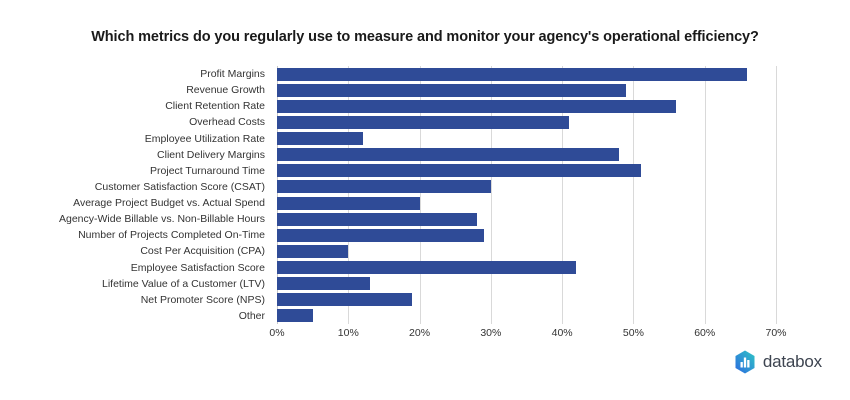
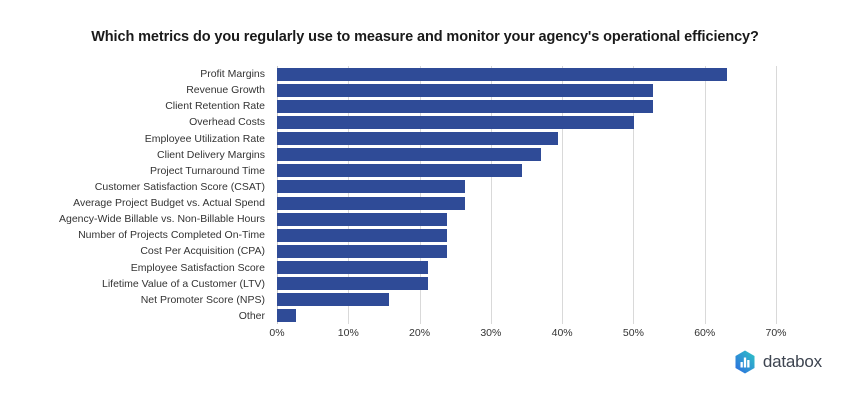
Profit Margins: 66% -> 63%
Revenue Growth: 49% -> 53%
Client Retention Rate: 56% -> 53%
Overhead Costs: 41% -> 50%
Employee Utilization Rate: 12% -> 39%
Client Delivery Margins: 48% -> 37%
Project Turnaround Time: 51% -> 34%
Customer Satisfaction Score (CSAT): 30% -> 26%
Average Project Budget vs. Actual Spend: 20% -> 26%
Agency-Wide Billable vs. Non-Billable Hours: 28% -> 24%
Number of Projects Completed On-Time: 29% -> 24%
Cost Per Acquisition (CPA): 10% -> 24%
Employee Satisfaction Score: 42% -> 21%
Lifetime Value of a Customer (LTV): 13% -> 21%
Net Promoter Score (NPS): 19% -> 16%
Other: 5% -> 3%
